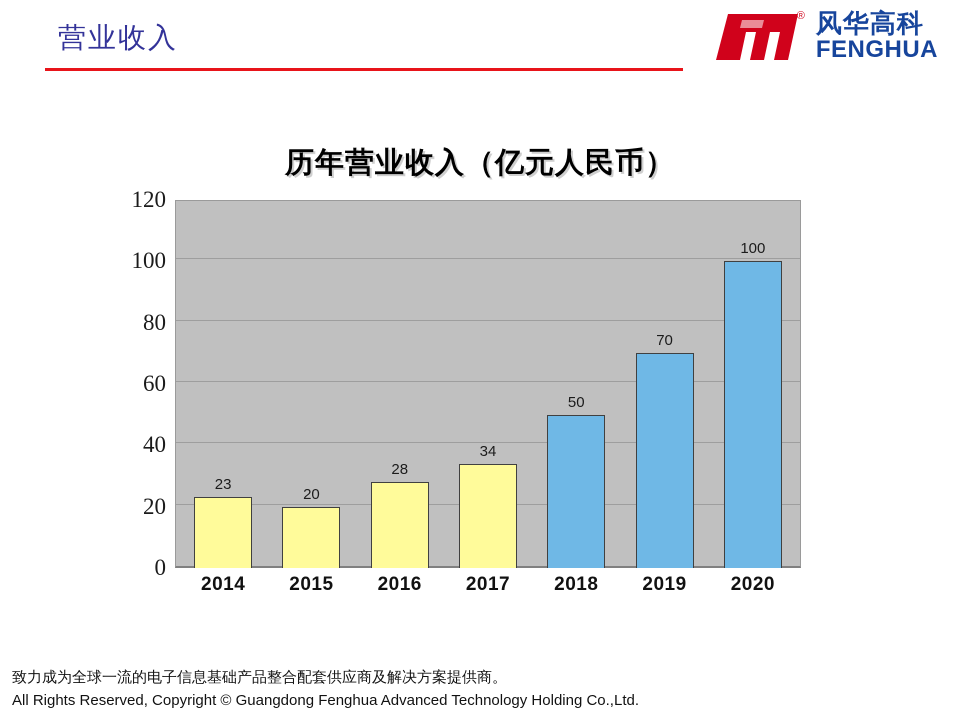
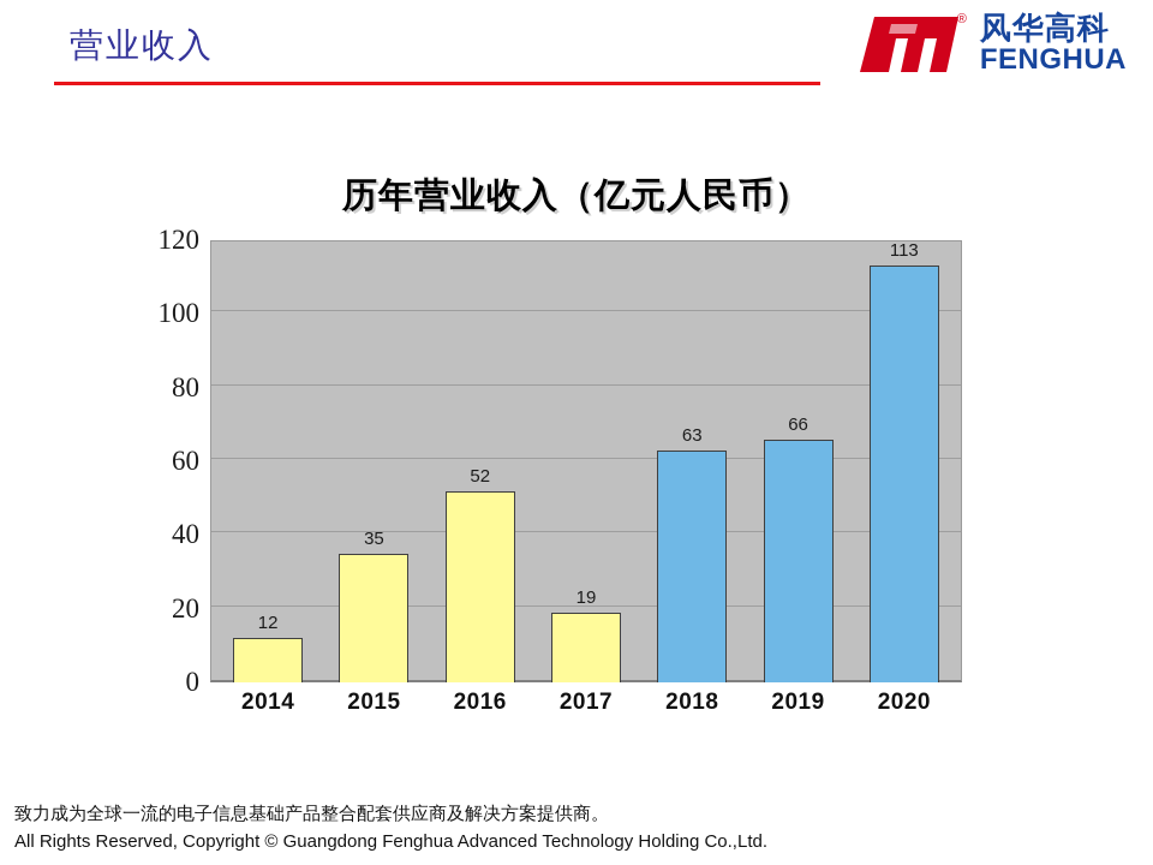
2014: 23 -> 12
2015: 20 -> 35
2016: 28 -> 52
2017: 34 -> 19
2018: 50 -> 63
2019: 70 -> 66
2020: 100 -> 113
